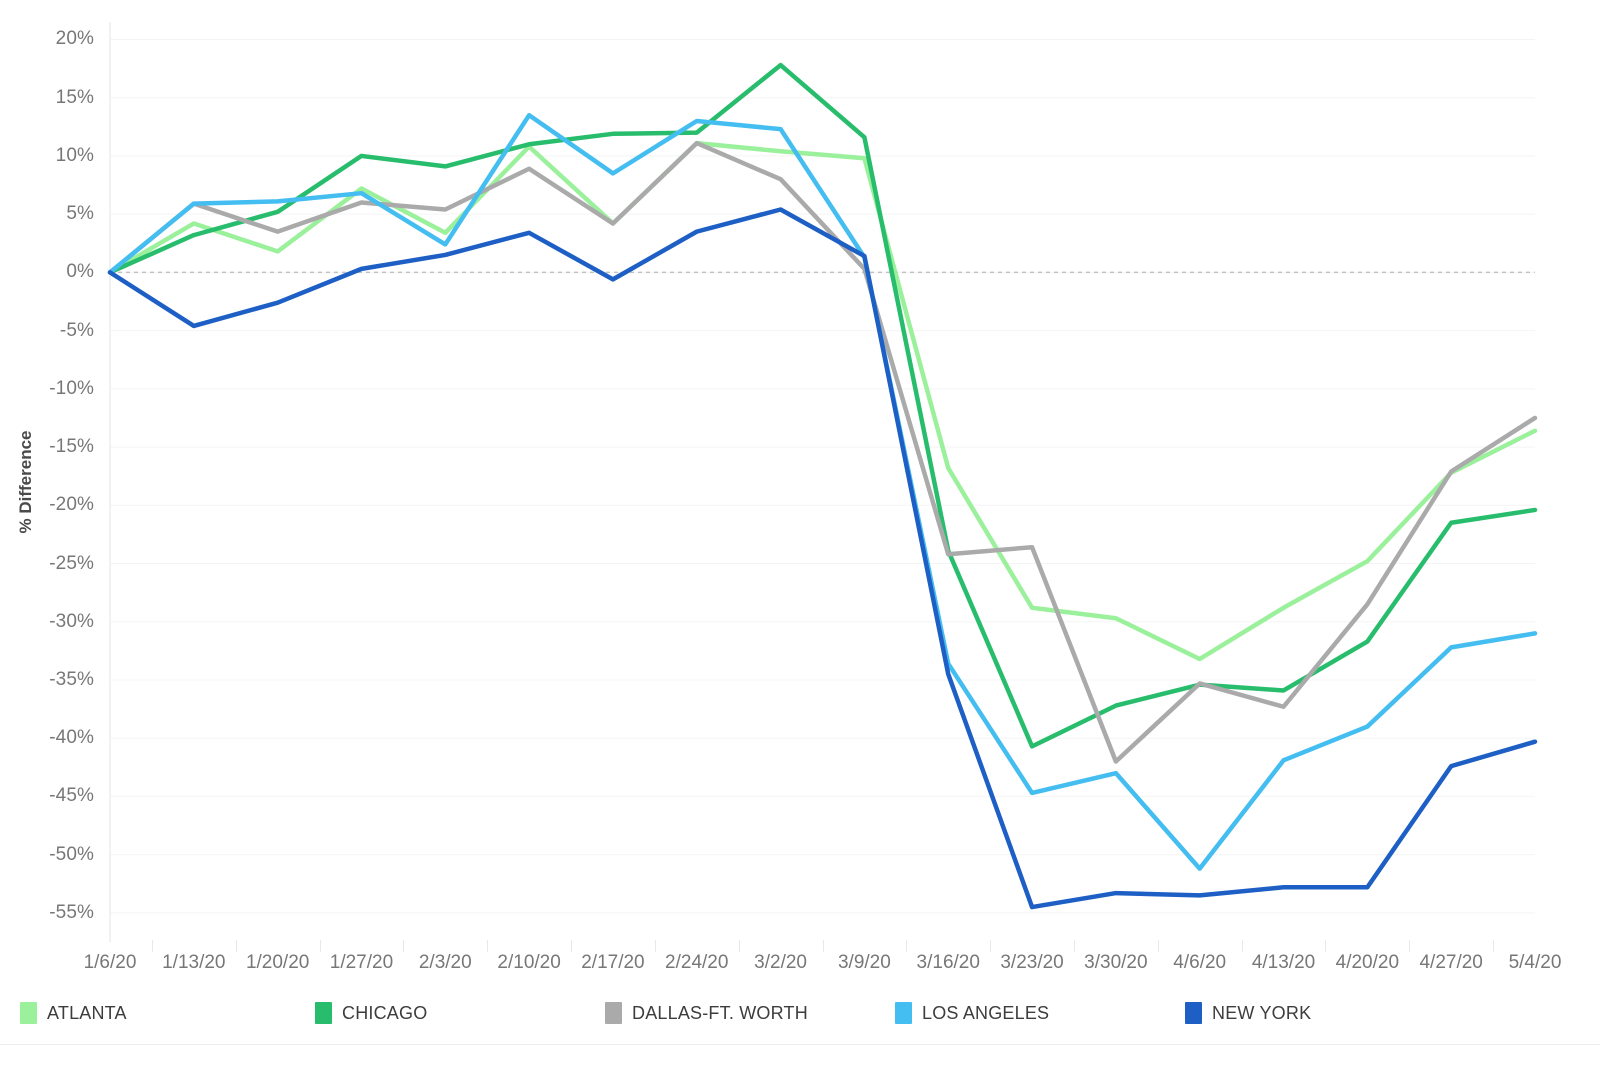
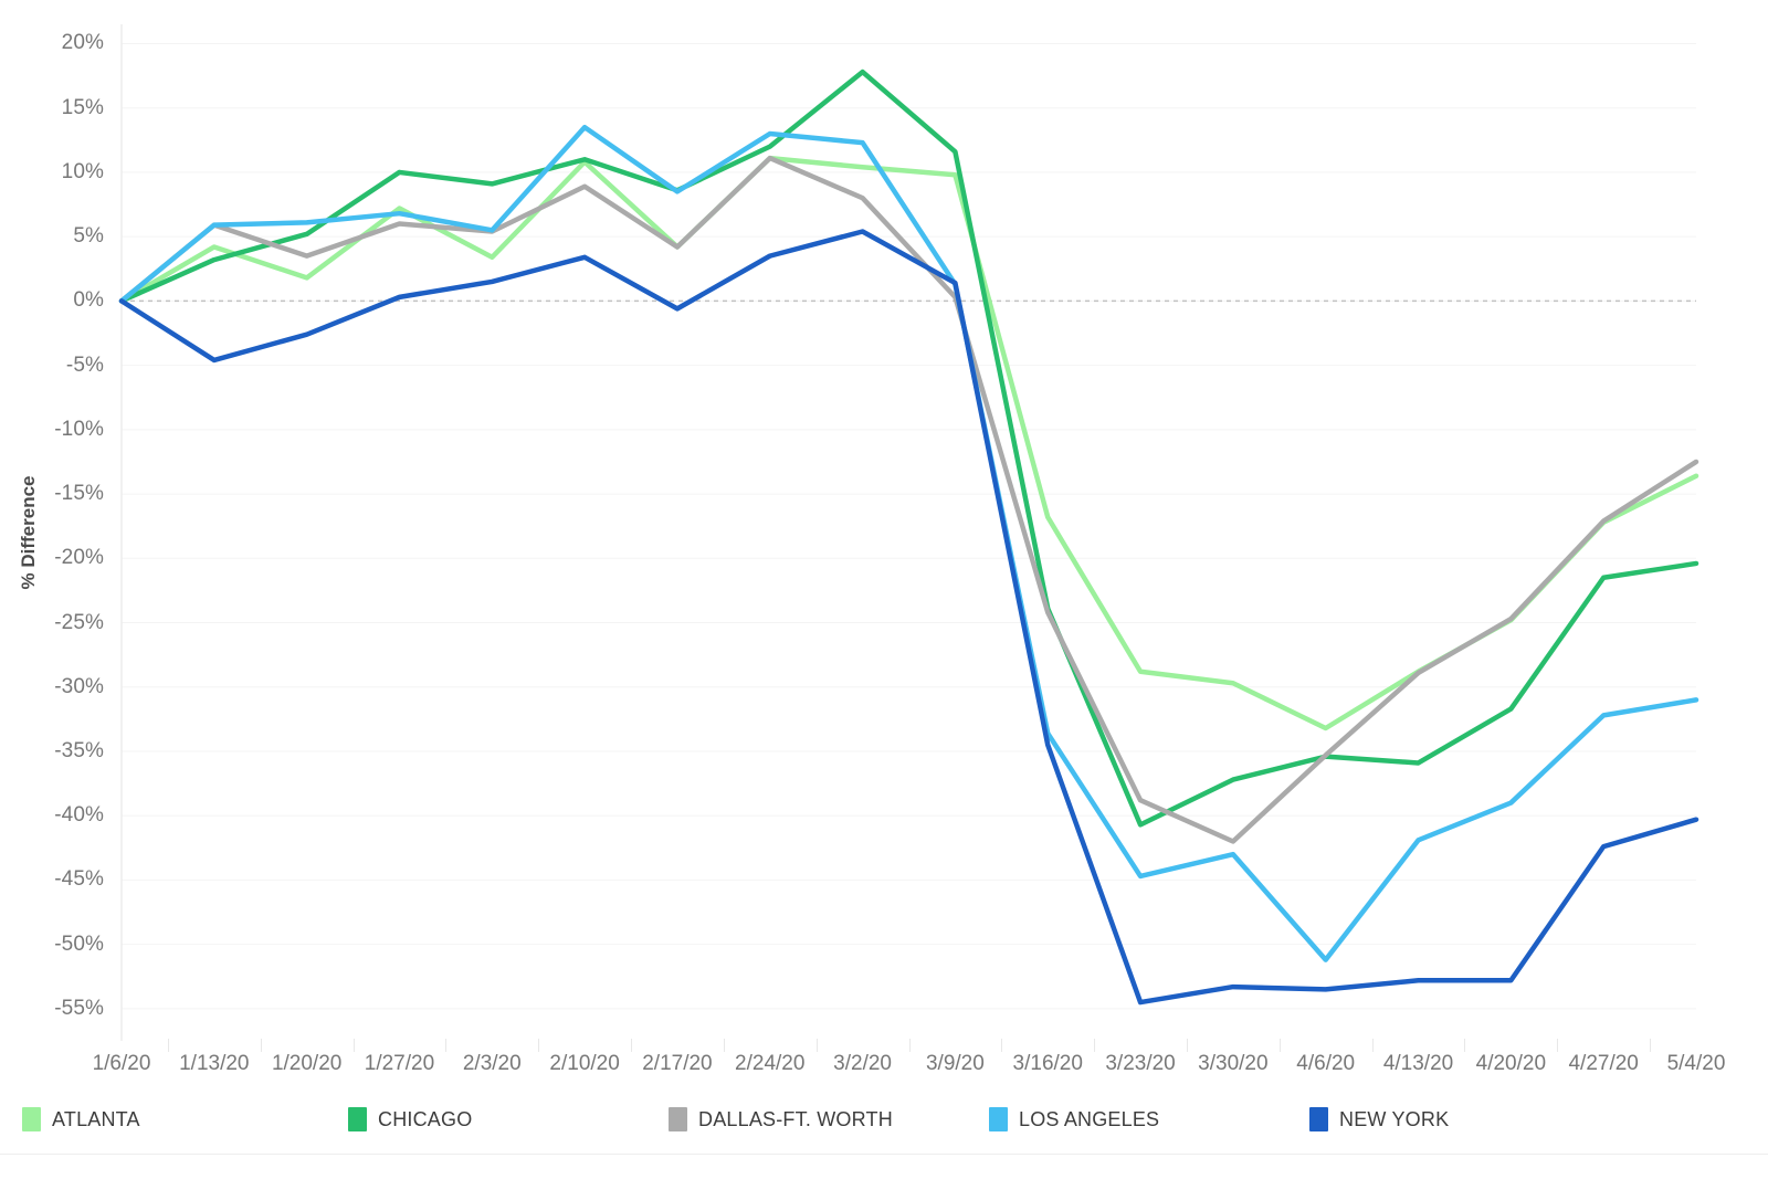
LOS ANGELES/2/3/20: 2.4% -> 5.5%
CHICAGO/2/17/20: 11.9% -> 8.6%
DALLAS-FT. WORTH/3/23/20: -23.6% -> -38.8%
DALLAS-FT. WORTH/4/13/20: -37.3% -> -28.9%
DALLAS-FT. WORTH/4/20/20: -28.5% -> -24.7%
